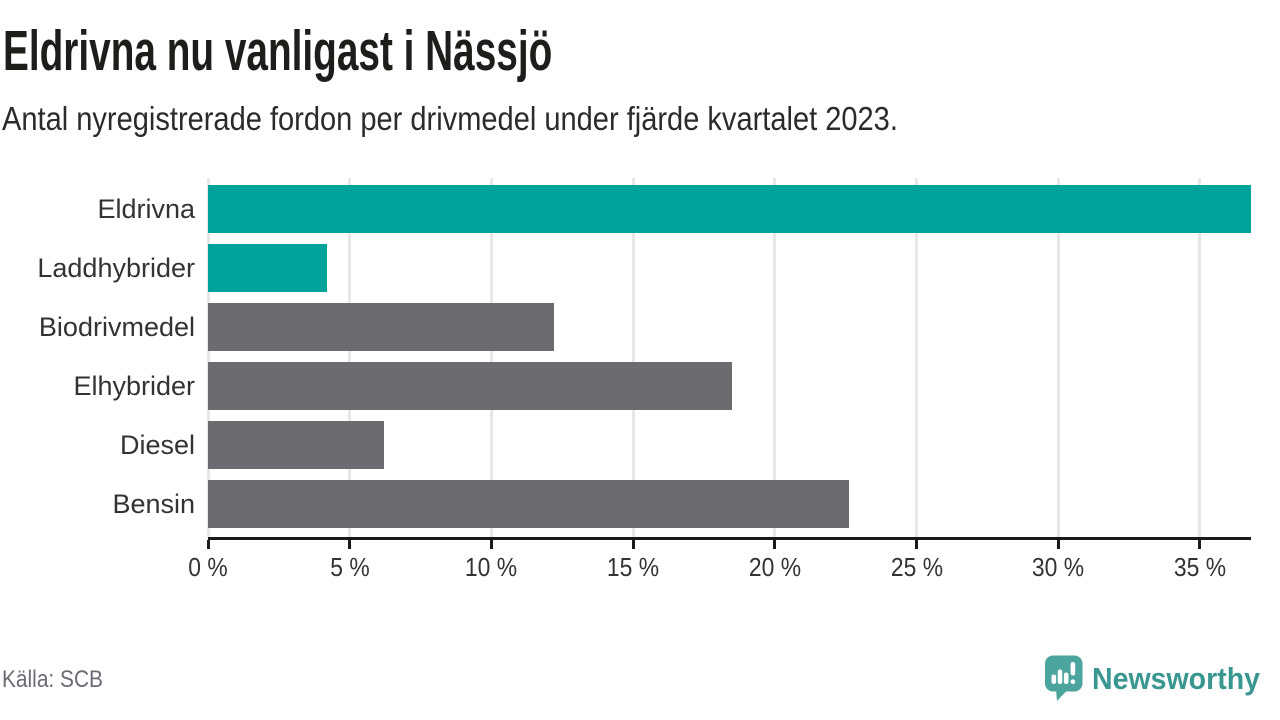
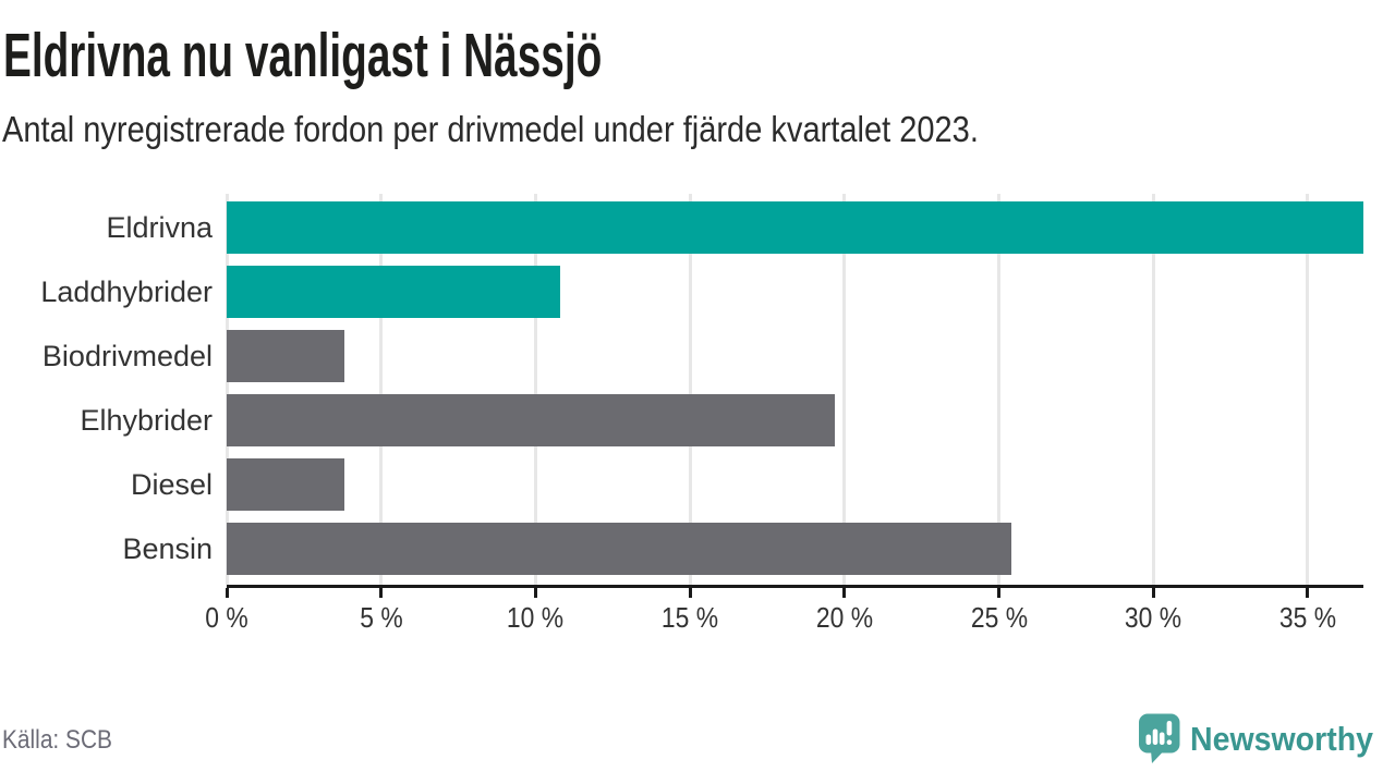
Laddhybrider: 4.2% -> 10.8%
Biodrivmedel: 12.2% -> 3.8%
Elhybrider: 18.5% -> 19.7%
Diesel: 6.2% -> 3.8%
Bensin: 22.6% -> 25.4%
